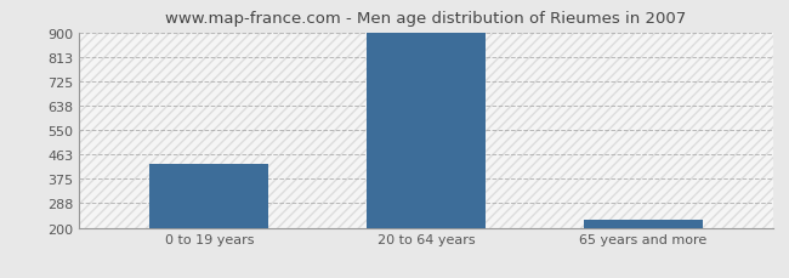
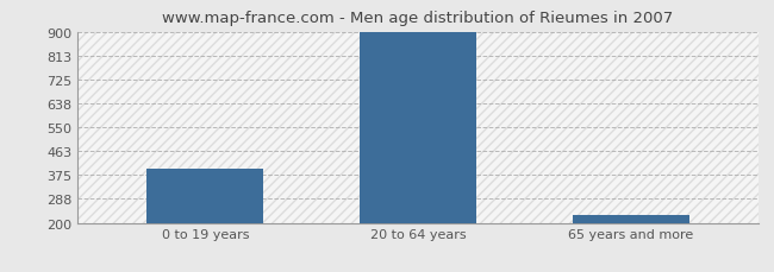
0 to 19 years: 430 -> 400
